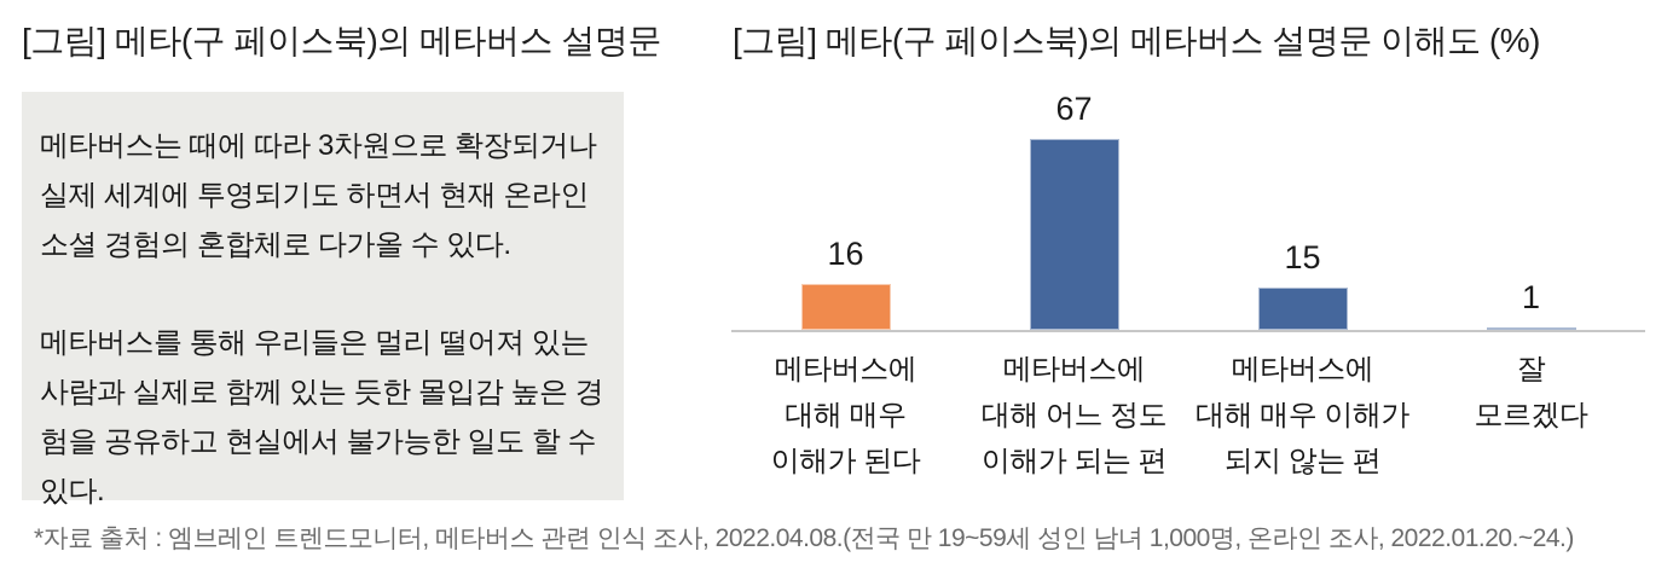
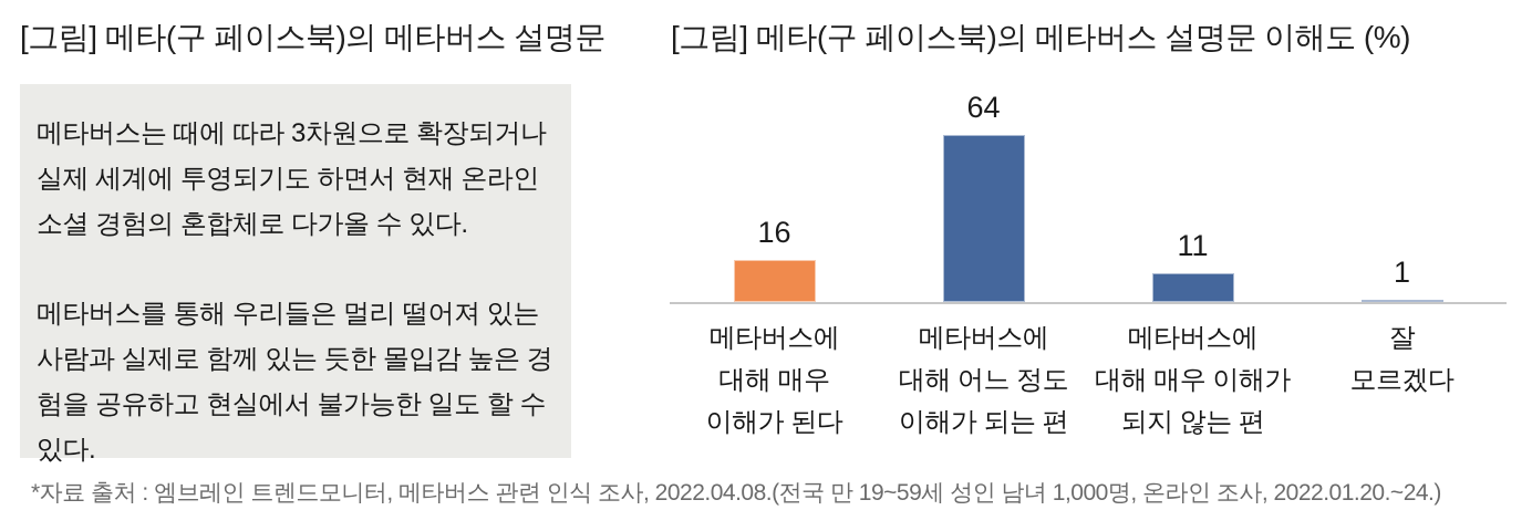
메타버스에 대해 어느 정도 이해가 되는 편: 67 -> 64
메타버스에 대해 매우 이해가 되지 않는 편: 15 -> 11
